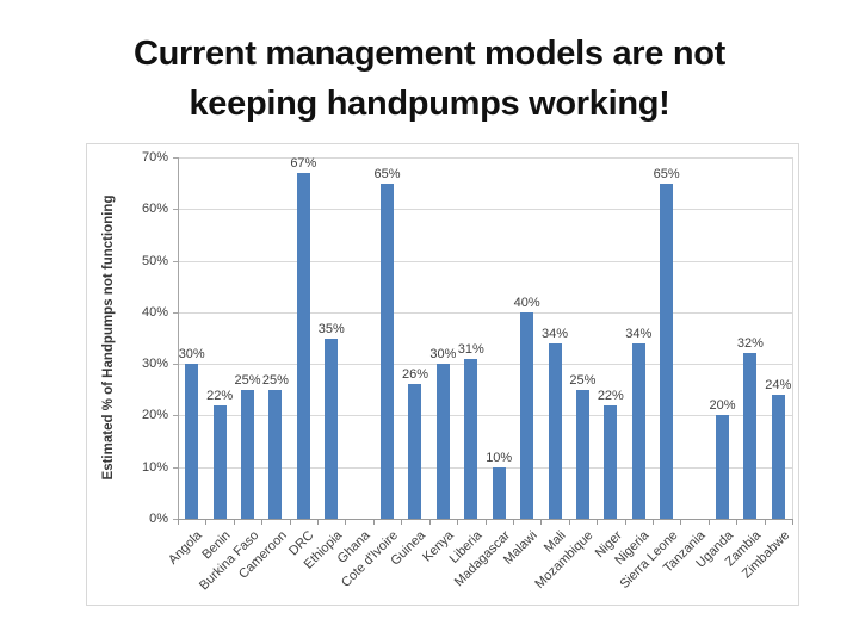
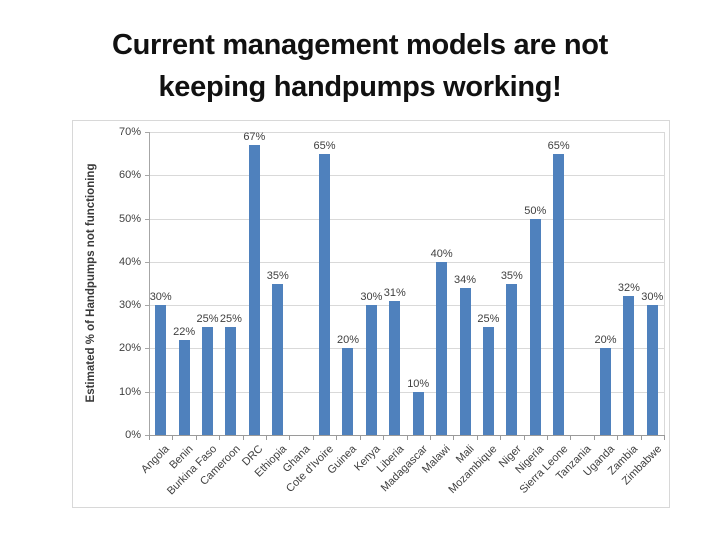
Guinea: 26% -> 20%
Niger: 22% -> 35%
Nigeria: 34% -> 50%
Zimbabwe: 24% -> 30%
